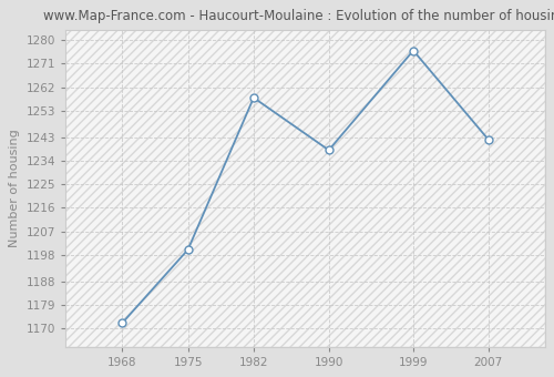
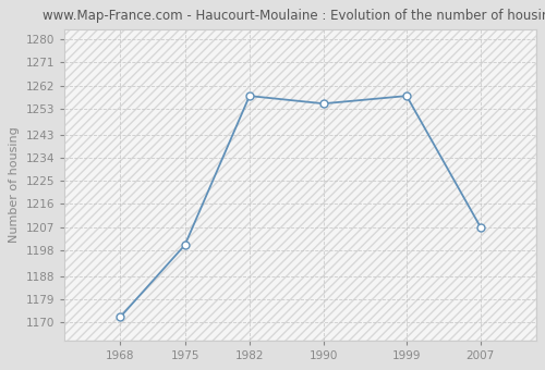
1990: 1238 -> 1255
1999: 1276 -> 1258
2007: 1242 -> 1207
